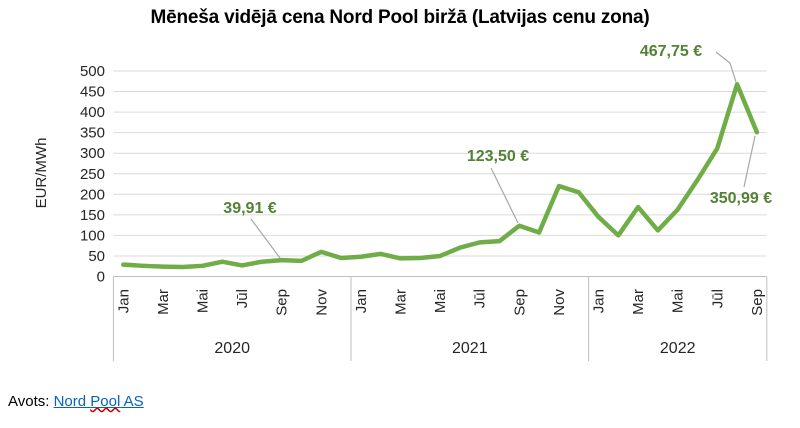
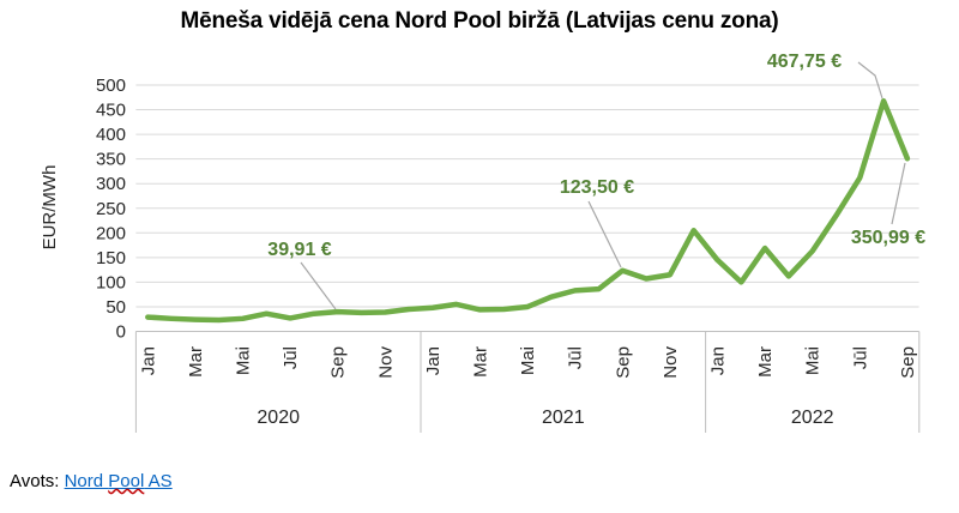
Nov 2020: 60 -> 40
Nov 2021: 220 -> 120
